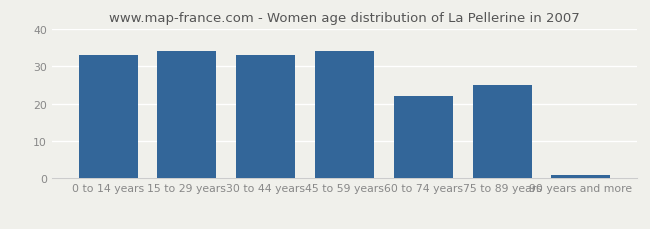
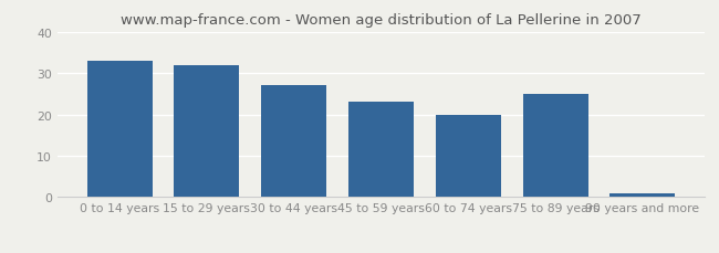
15 to 29 years: 34 -> 32
30 to 44 years: 33 -> 27
45 to 59 years: 34 -> 23
60 to 74 years: 22 -> 20
